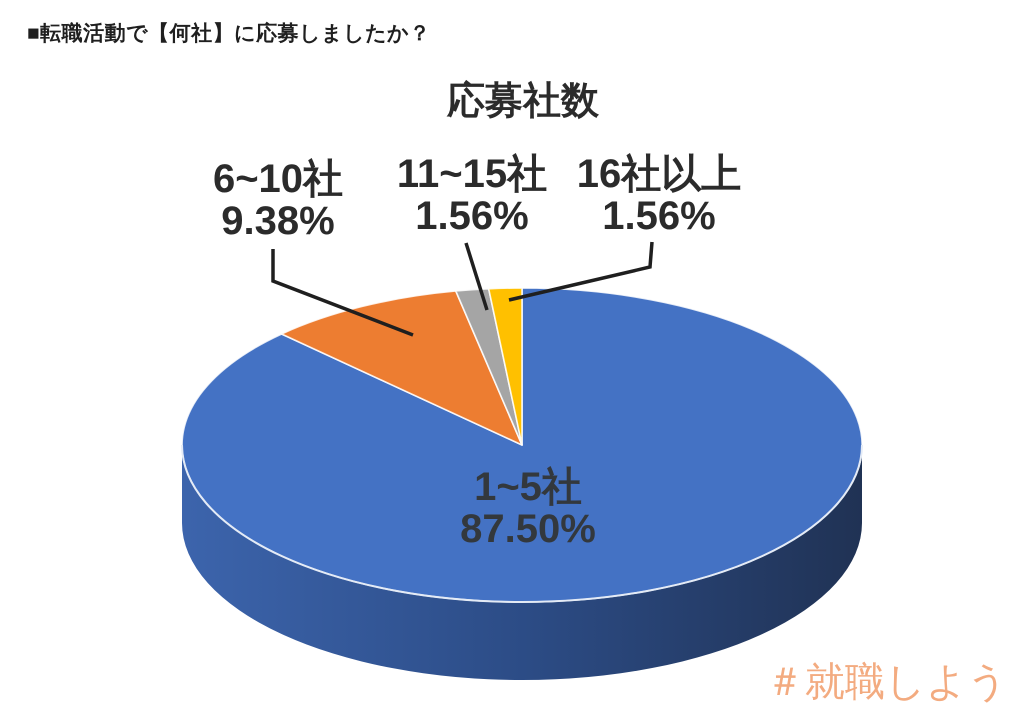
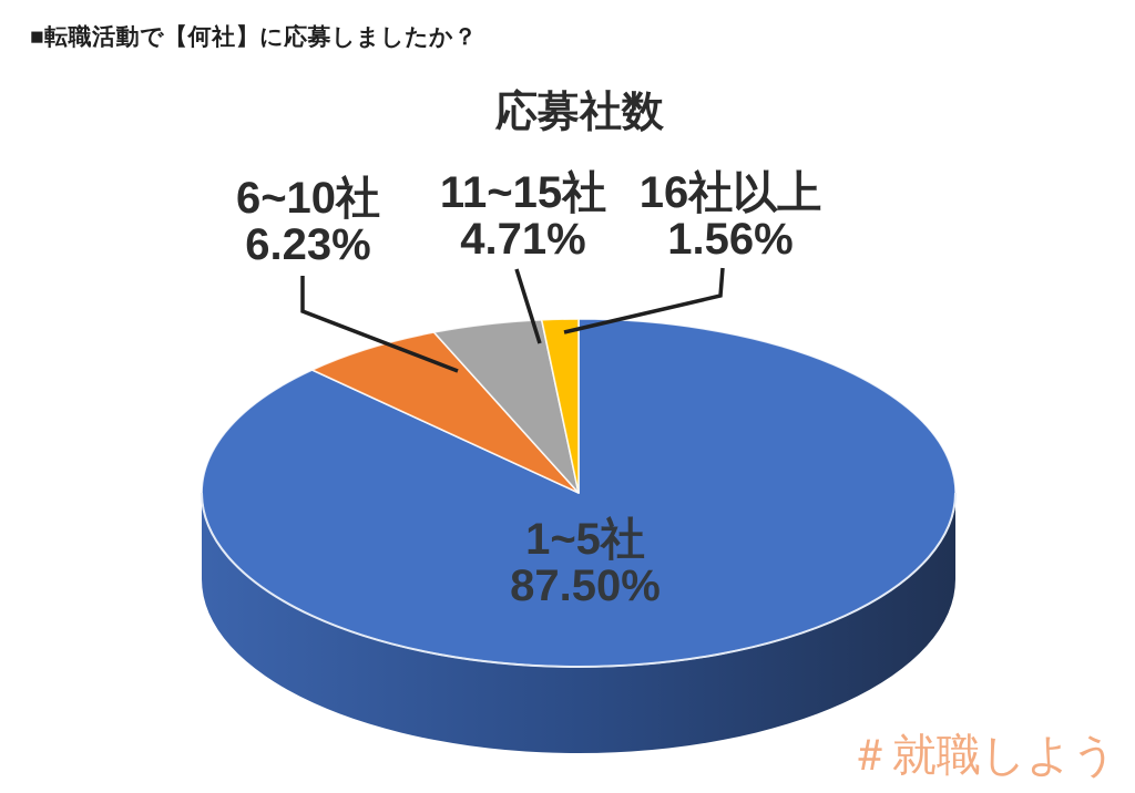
6~10社: 9.38% -> 6.23%
11~15社: 1.56% -> 4.71%
